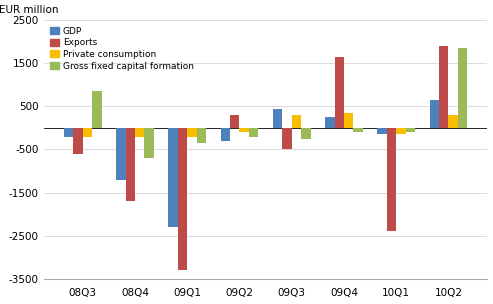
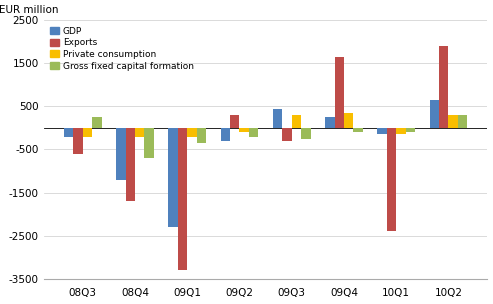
Gross fixed capital formation/08Q3: 850 -> 250
Exports/09Q3: -500 -> -300
Gross fixed capital formation/10Q2: 1850 -> 300
